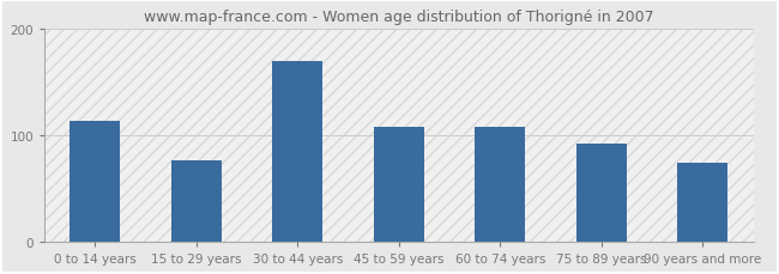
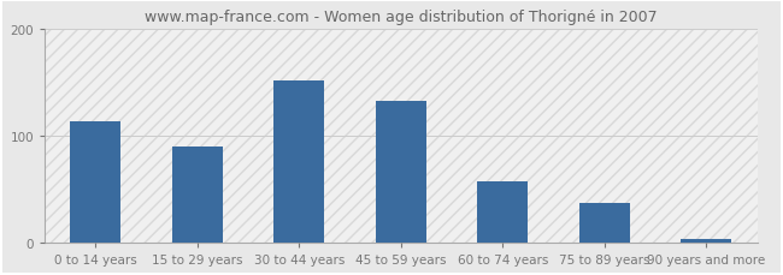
15 to 29 years: 76 -> 90
30 to 44 years: 170 -> 152
45 to 59 years: 108 -> 133
60 to 74 years: 108 -> 57
75 to 89 years: 92 -> 37
90 years and more: 74 -> 3
